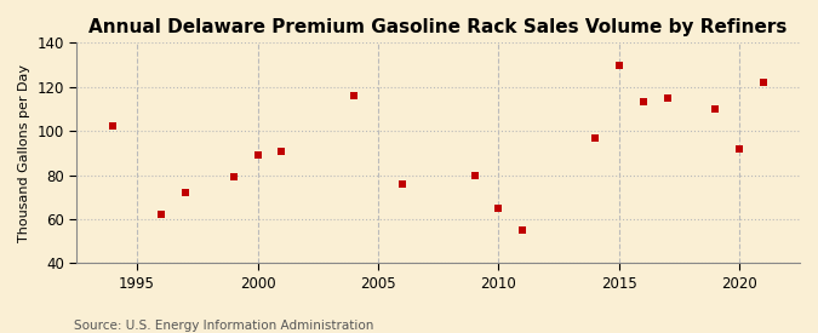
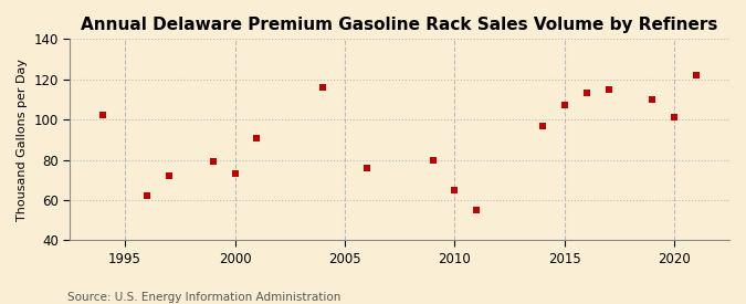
2000: 89 -> 73
2015: 130 -> 107
2020: 92 -> 101
